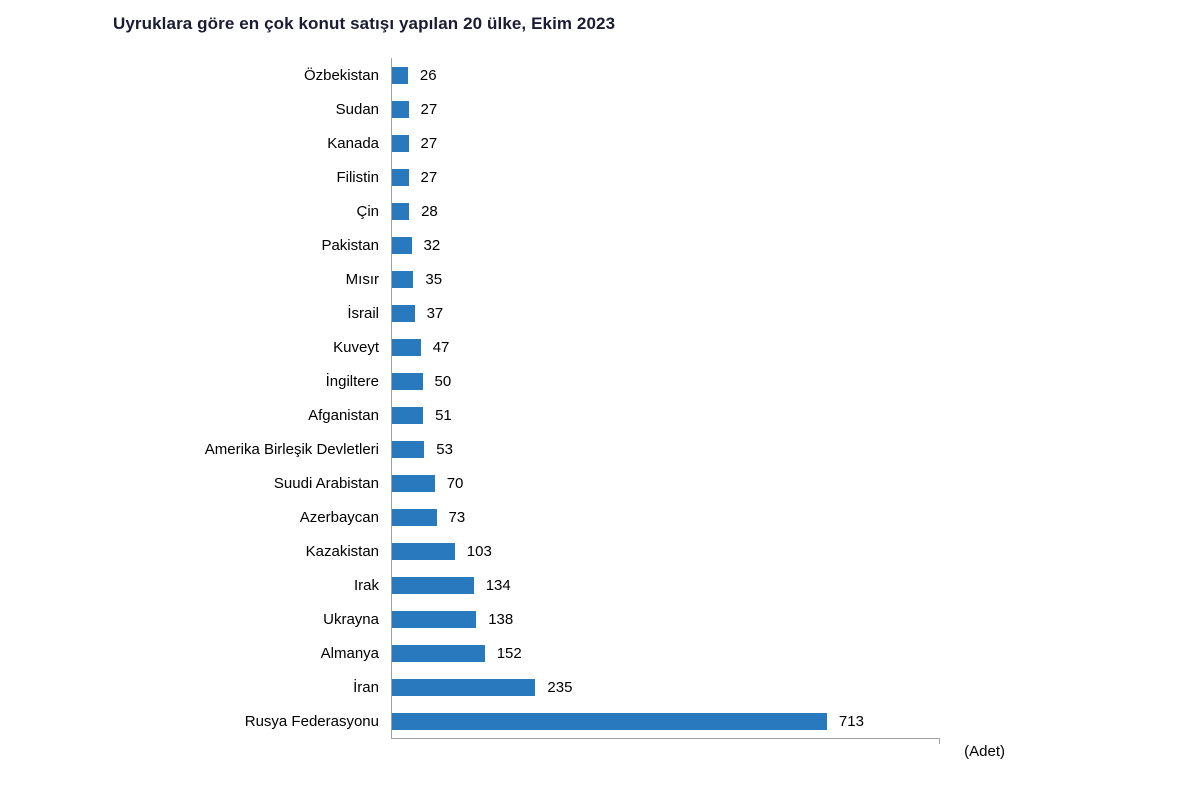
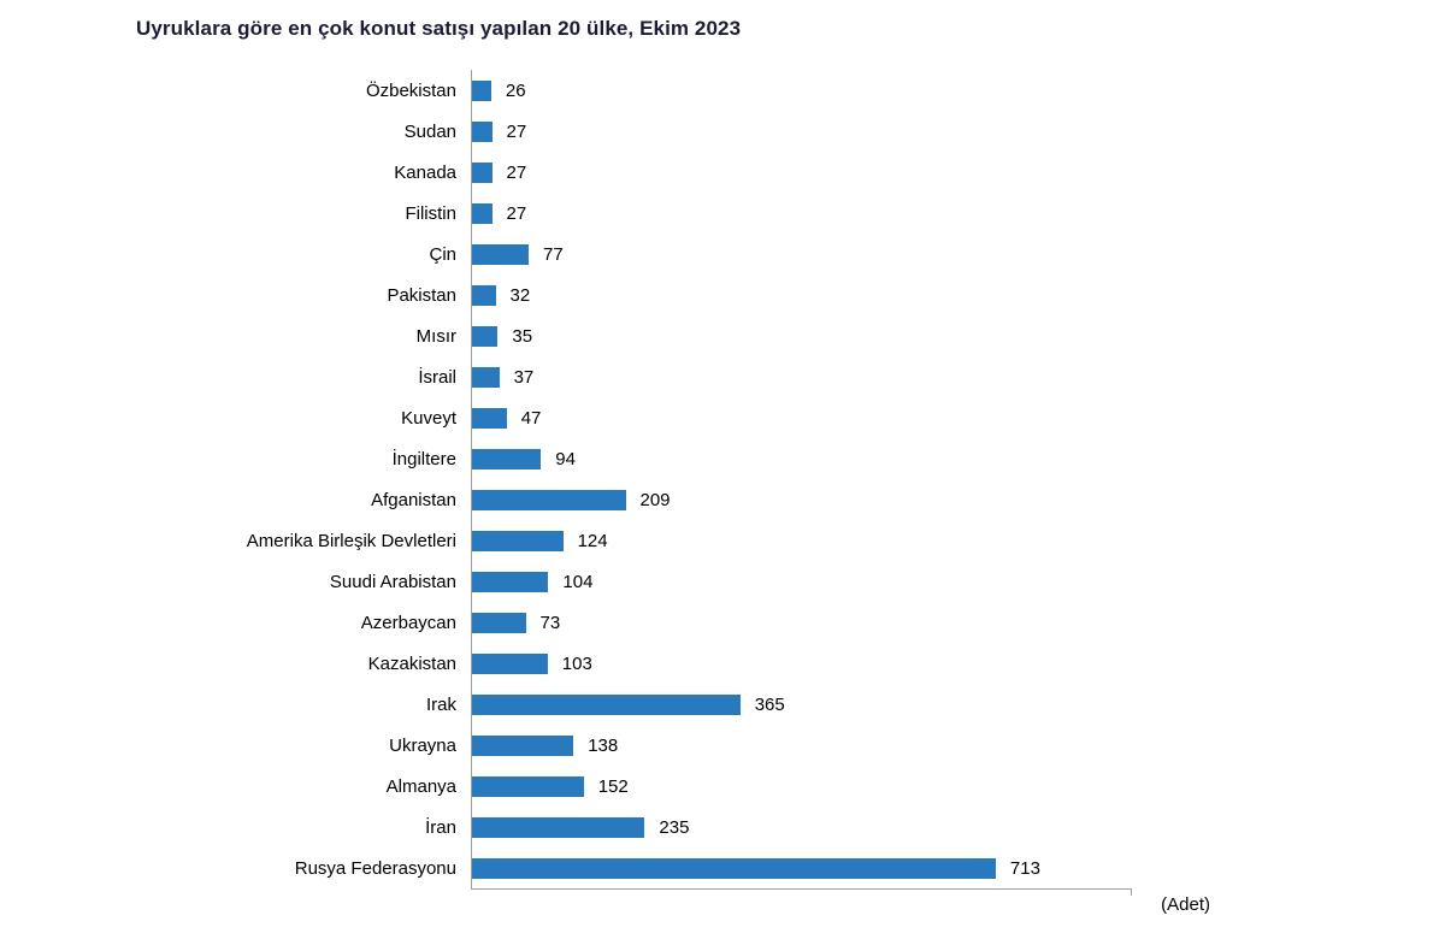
Çin: 28 -> 77
İngiltere: 50 -> 94
Afganistan: 51 -> 209
Amerika Birleşik Devletleri: 53 -> 124
Suudi Arabistan: 70 -> 104
Irak: 134 -> 365
